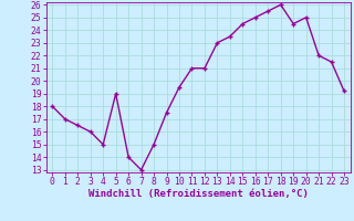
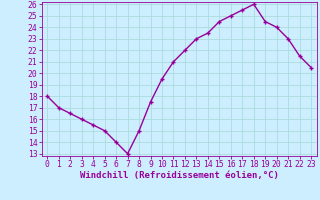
4: 15.0 -> 15.5
5: 19.0 -> 15.0
12: 21.0 -> 22.0
20: 25.0 -> 24.0
21: 22.0 -> 23.0
23: 19.2 -> 20.5
